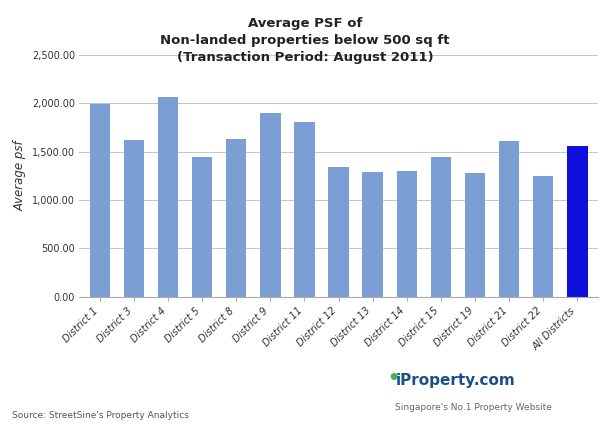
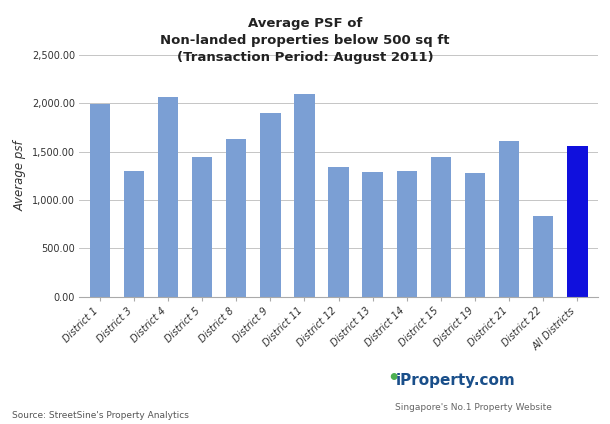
District 3: 1,620 -> 1,300
District 11: 1,810 -> 2,100
District 22: 1,250 -> 840
